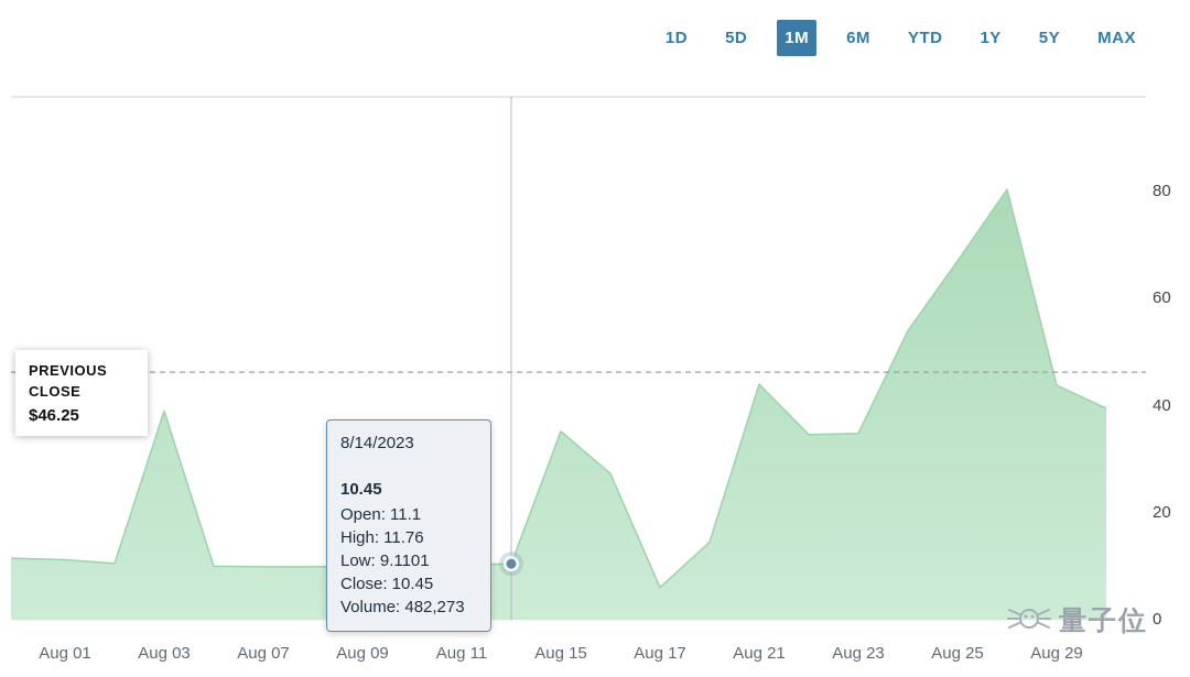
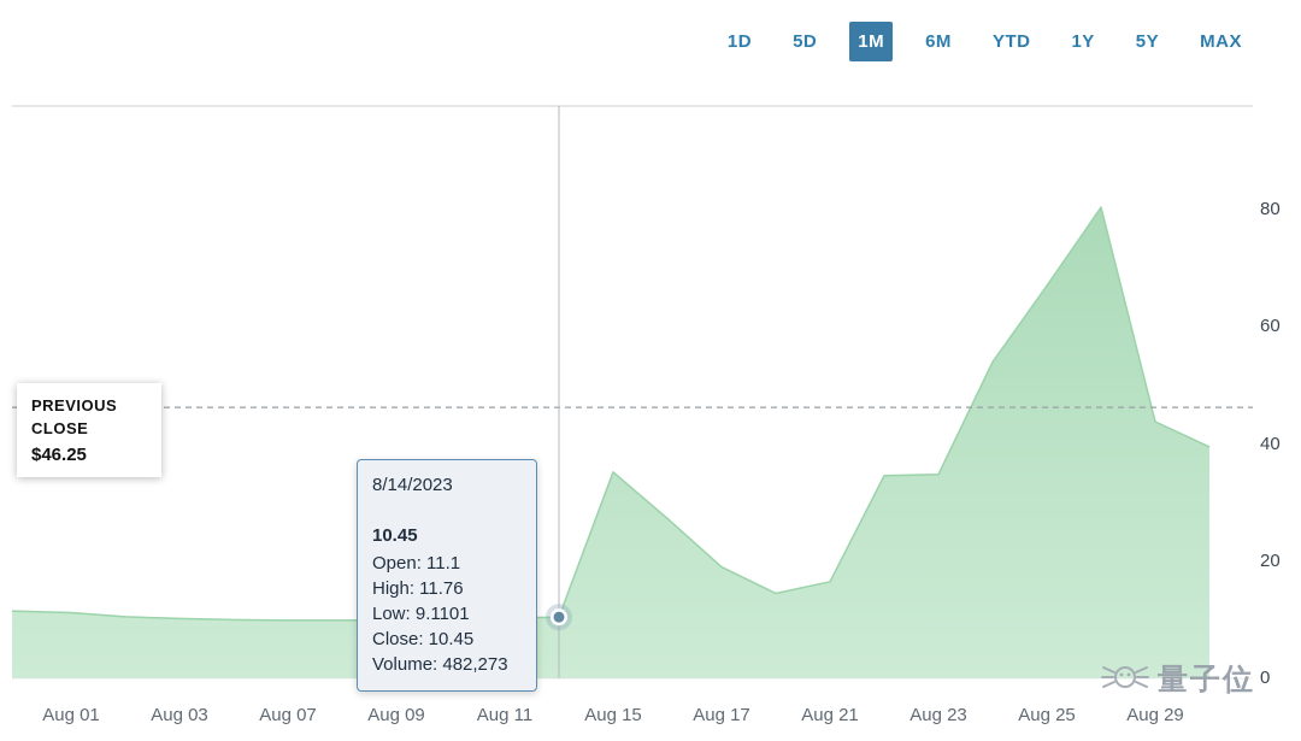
Aug 03: 39 -> 10
Aug 17: 6 -> 19
Aug 21: 44 -> 16
